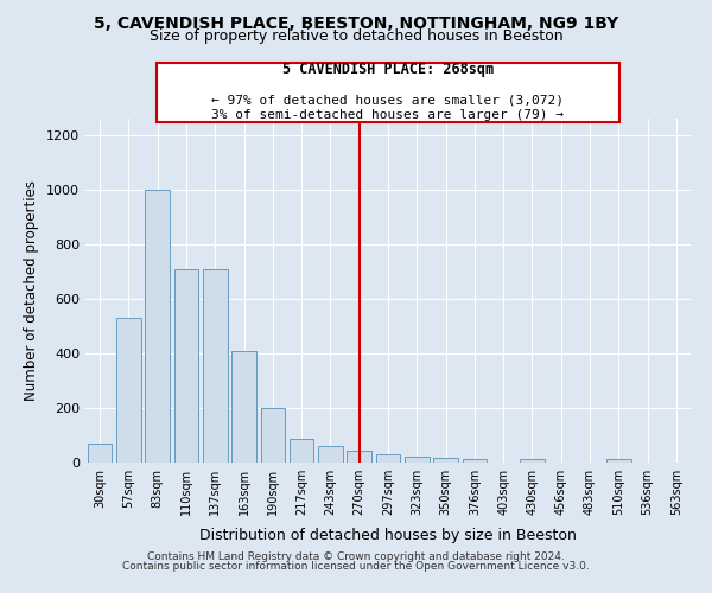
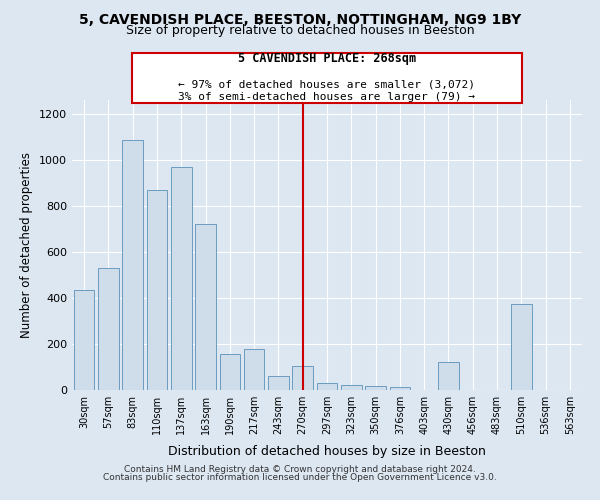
30sqm: 70 -> 435
83sqm: 1000 -> 1085
110sqm: 710 -> 870
137sqm: 710 -> 970
163sqm: 410 -> 720
190sqm: 200 -> 155
217sqm: 85 -> 180
270sqm: 45 -> 105
430sqm: 12 -> 120
510sqm: 12 -> 375
